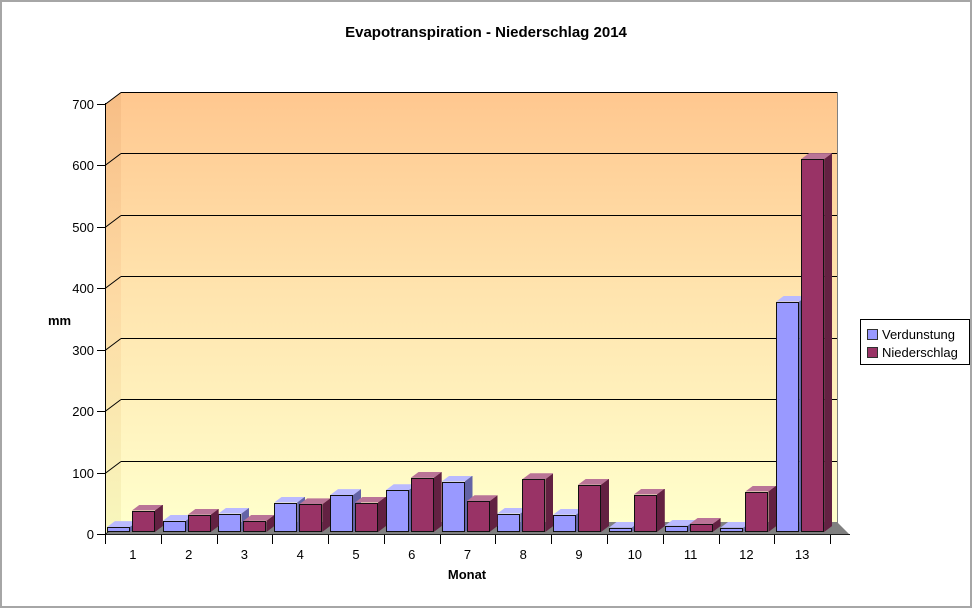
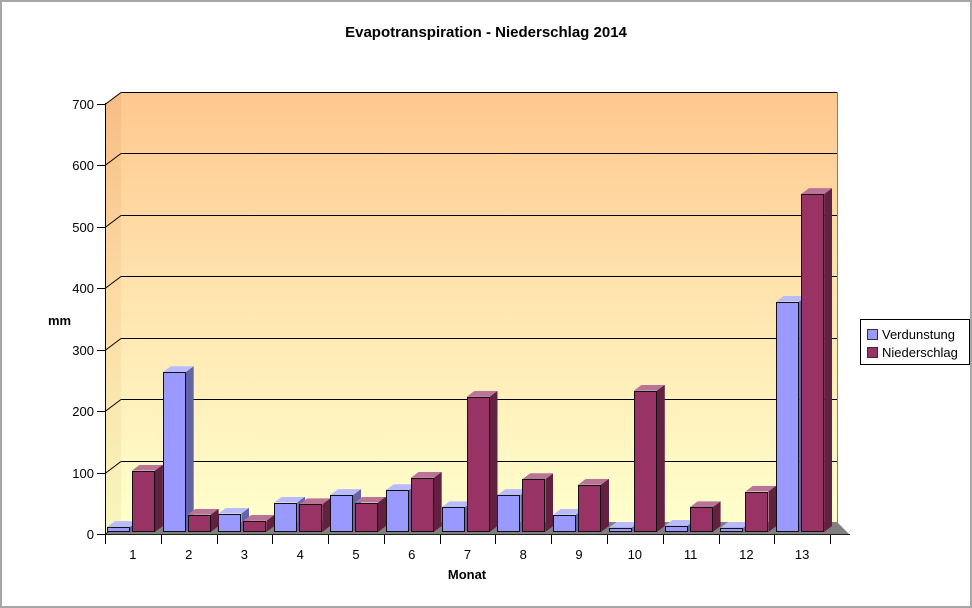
Niederschlag/1: 40 -> 100
Verdunstung/2: 20 -> 260
Verdunstung/7: 80 -> 40
Niederschlag/7: 50 -> 220
Verdunstung/8: 30 -> 60
Niederschlag/10: 60 -> 230
Niederschlag/11: 10 -> 40
Niederschlag/13: 610 -> 550
